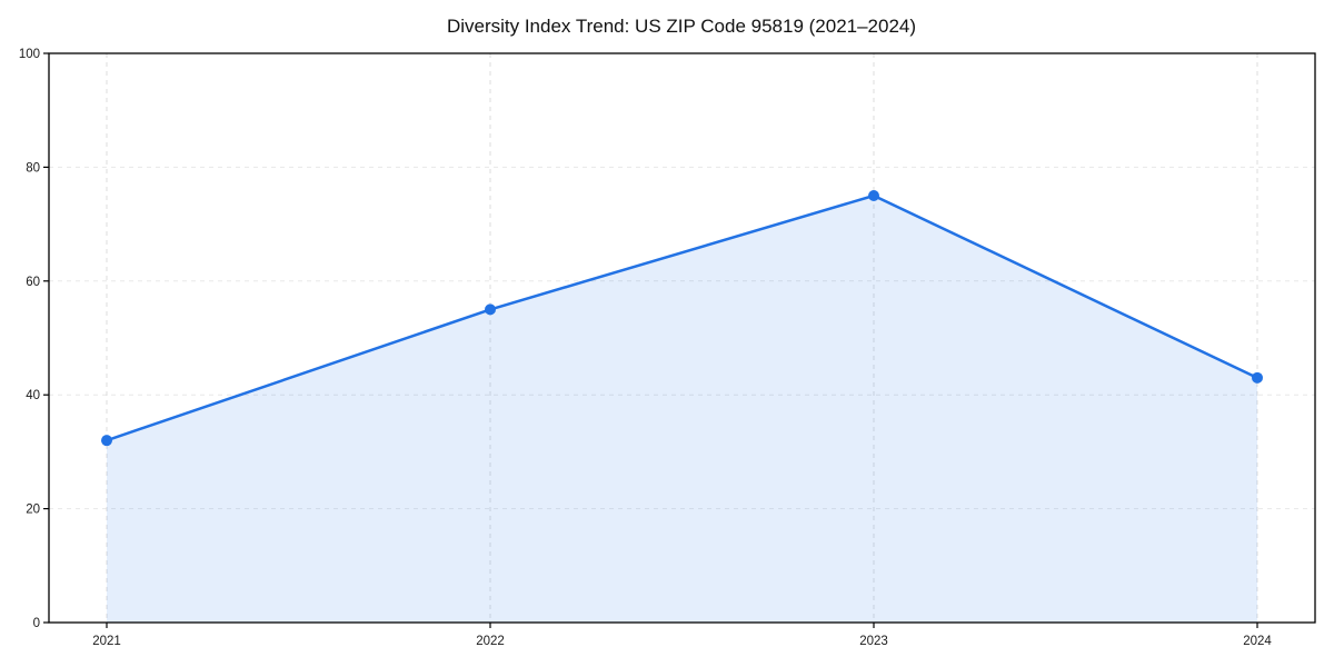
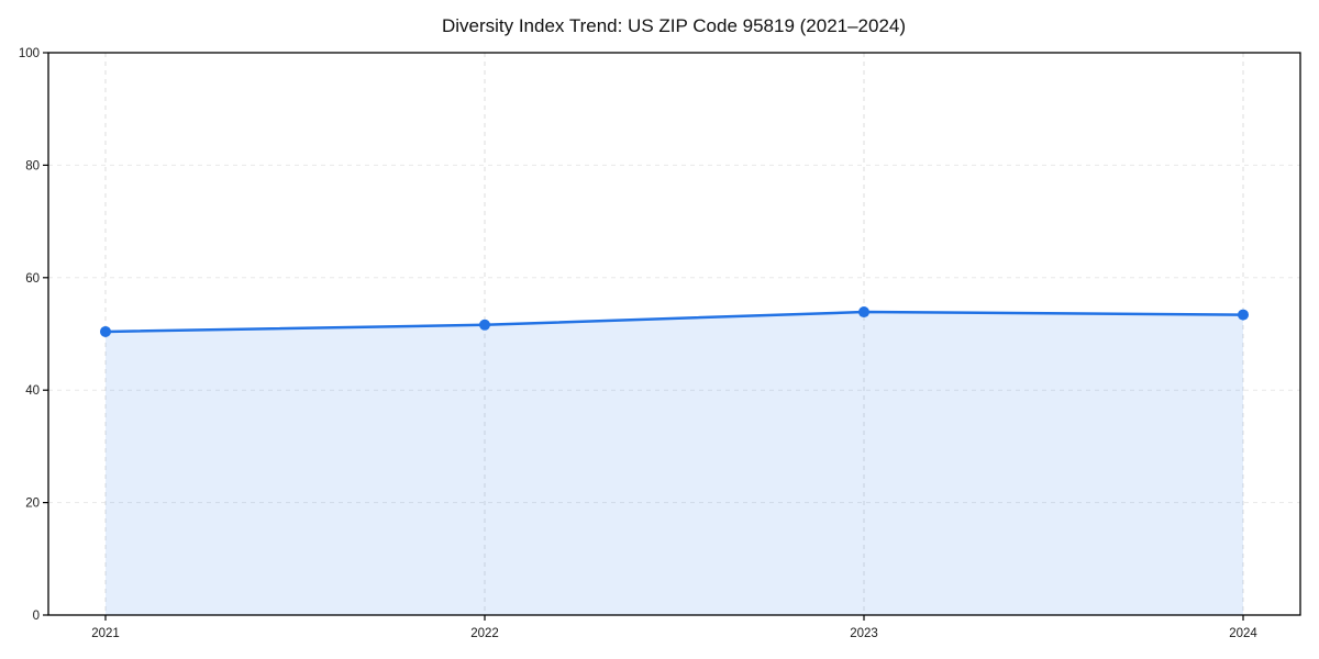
2021: 32 -> 50
2022: 55 -> 52
2023: 75 -> 54
2024: 43 -> 53
